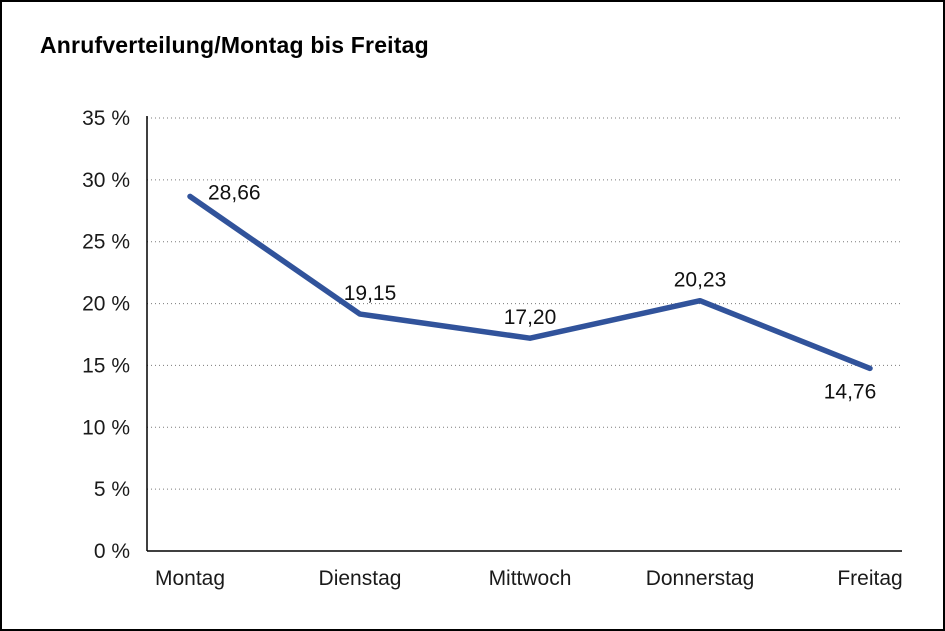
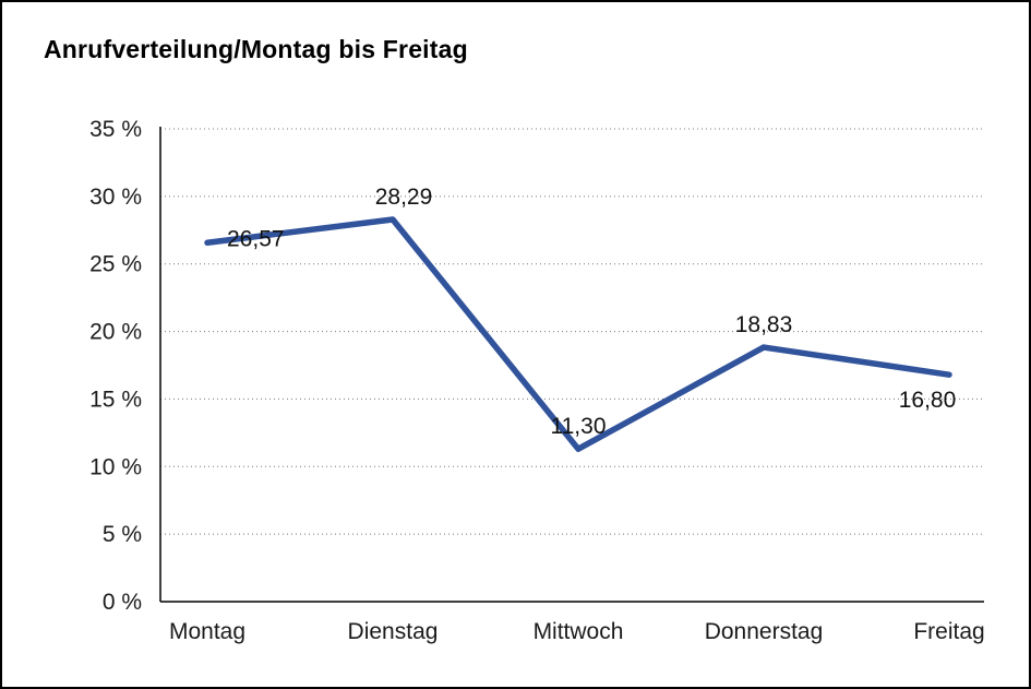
Montag: 28,66 -> 26,57
Dienstag: 19,15 -> 28,29
Mittwoch: 17,20 -> 11,30
Donnerstag: 20,23 -> 18,83
Freitag: 14,76 -> 16,80
